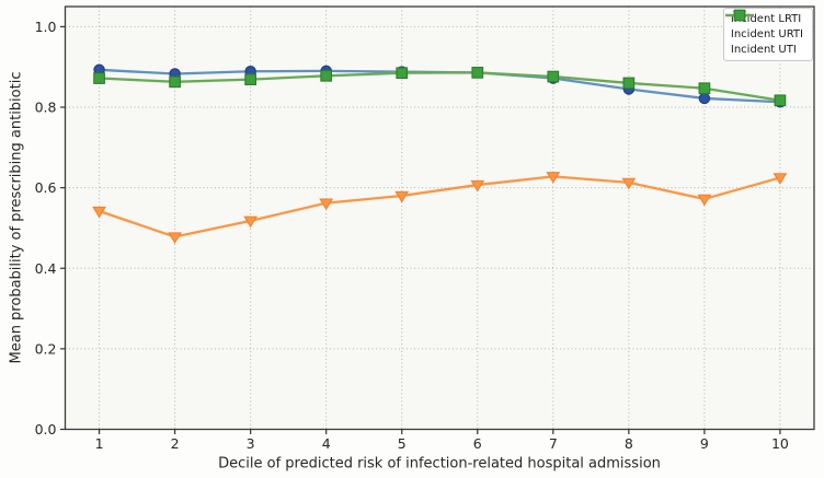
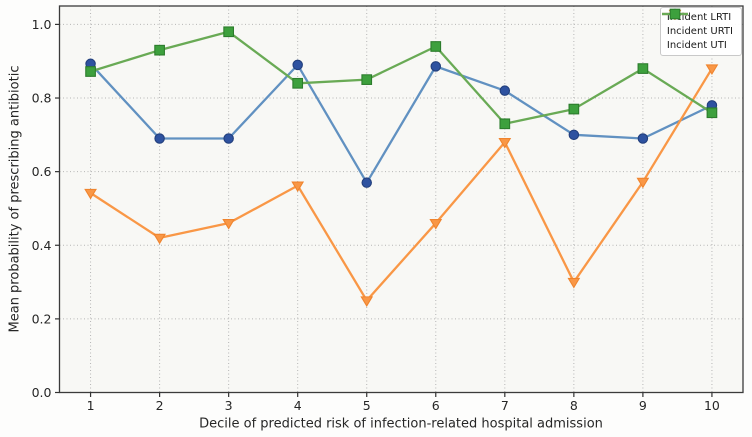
Incident LRTI/2: 0.88 -> 0.69
Incident URTI/2: 0.48 -> 0.42
Incident UTI/2: 0.86 -> 0.93
Incident LRTI/3: 0.89 -> 0.69
Incident URTI/3: 0.52 -> 0.46
Incident UTI/3: 0.87 -> 0.98
Incident UTI/4: 0.88 -> 0.84
Incident LRTI/5: 0.89 -> 0.57
Incident URTI/5: 0.58 -> 0.25
Incident UTI/5: 0.89 -> 0.85
Incident URTI/6: 0.61 -> 0.46
Incident UTI/6: 0.89 -> 0.94
Incident LRTI/7: 0.87 -> 0.82
Incident URTI/7: 0.63 -> 0.68
Incident UTI/7: 0.88 -> 0.73
Incident LRTI/8: 0.84 -> 0.70
Incident URTI/8: 0.61 -> 0.30
Incident UTI/8: 0.86 -> 0.77
Incident LRTI/9: 0.82 -> 0.69
Incident UTI/9: 0.85 -> 0.88
Incident LRTI/10: 0.81 -> 0.78
Incident URTI/10: 0.62 -> 0.88
Incident UTI/10: 0.82 -> 0.76
